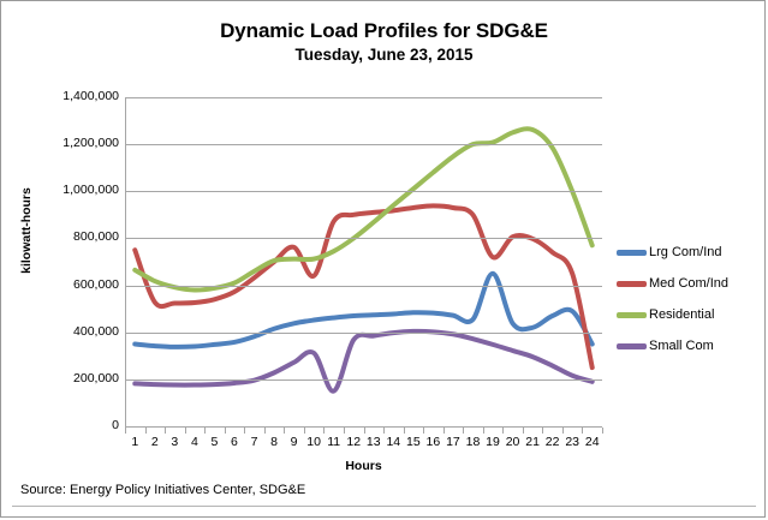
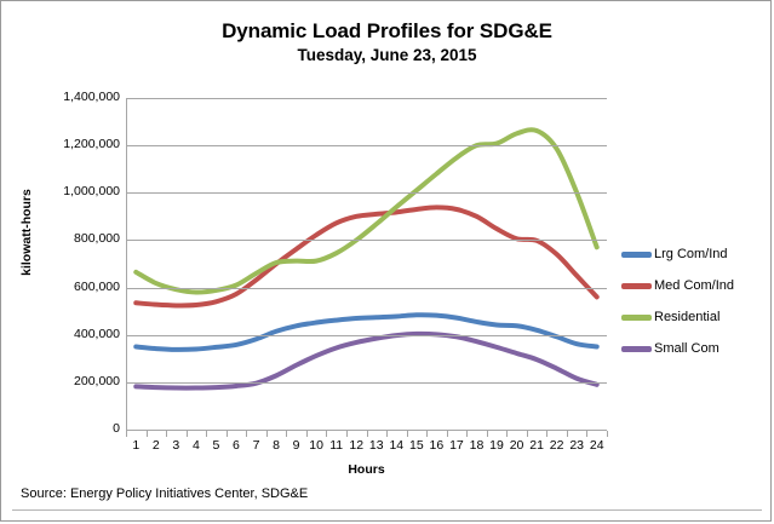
Med Com/Ind/1: 750000 -> 540000
Med Com/Ind/10: 640000 -> 820000
Small Com/11: 150000 -> 340000
Lrg Com/Ind/19: 650000 -> 440000
Med Com/Ind/19: 720000 -> 850000
Lrg Com/Ind/22: 470000 -> 390000
Lrg Com/Ind/23: 490000 -> 360000
Med Com/Ind/24: 250000 -> 560000
